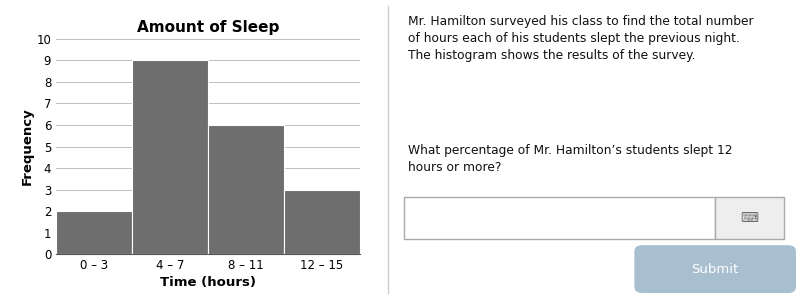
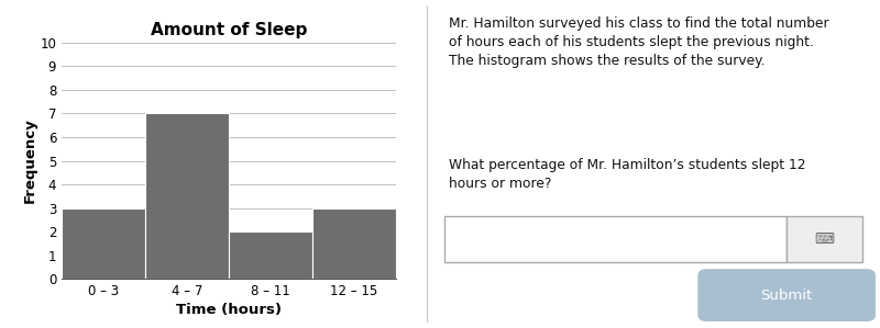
0 – 3: 2 -> 3
4 – 7: 9 -> 7
8 – 11: 6 -> 2
